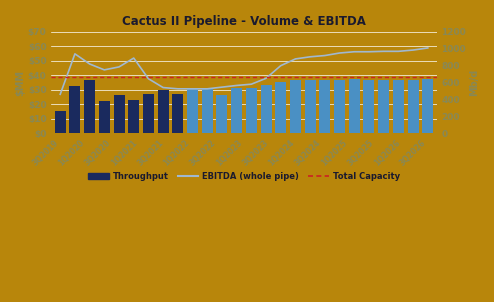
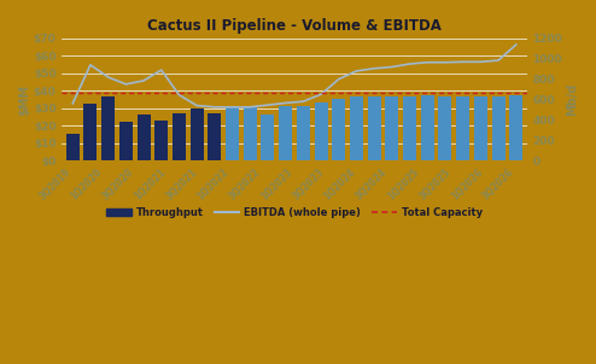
EBITDA (whole pipe)/3Q2019: 460 -> 560
EBITDA (whole pipe)/3Q2026: 1010 -> 1140
